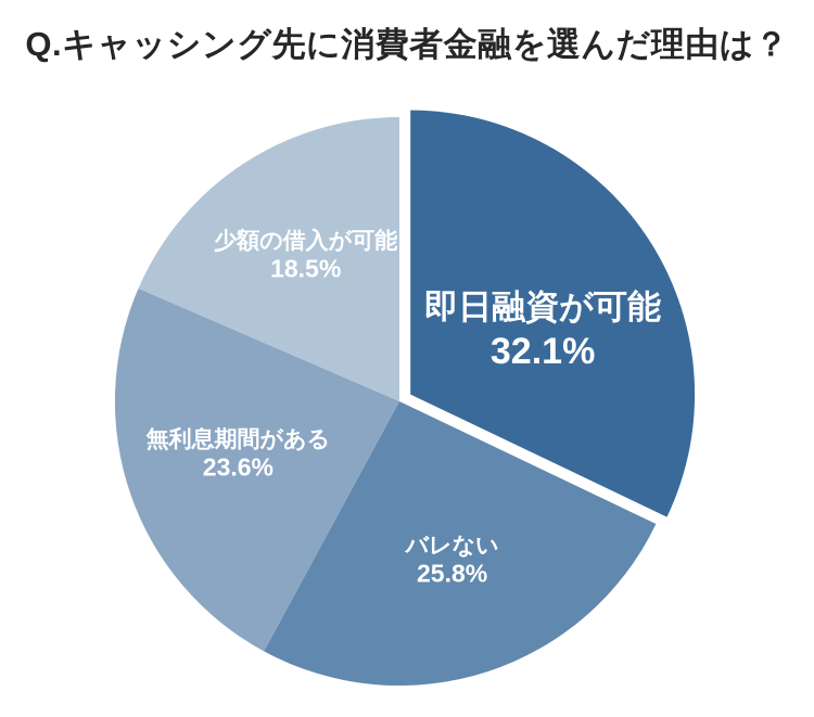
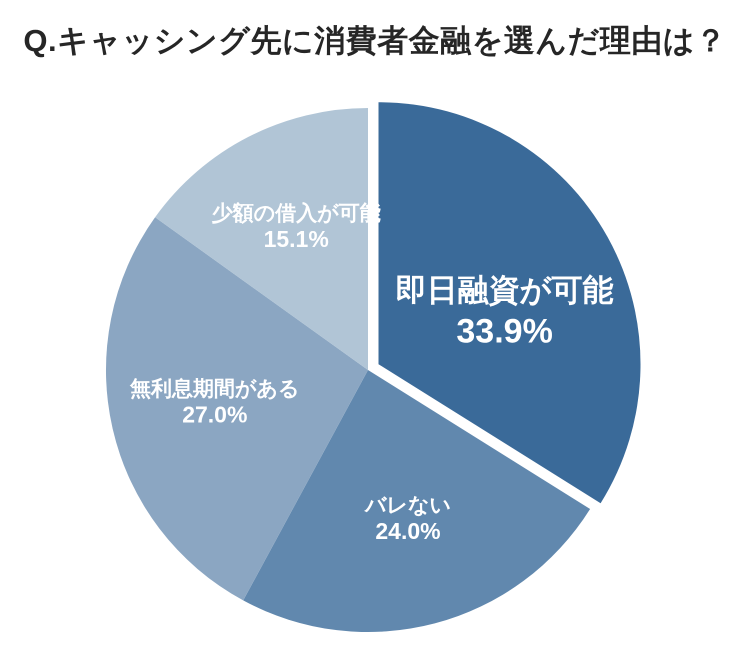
即日融資が可能: 32.1% -> 33.9%
バレない: 25.8% -> 24.0%
無利息期間がある: 23.6% -> 27.0%
少額の借入が可能: 18.5% -> 15.1%
